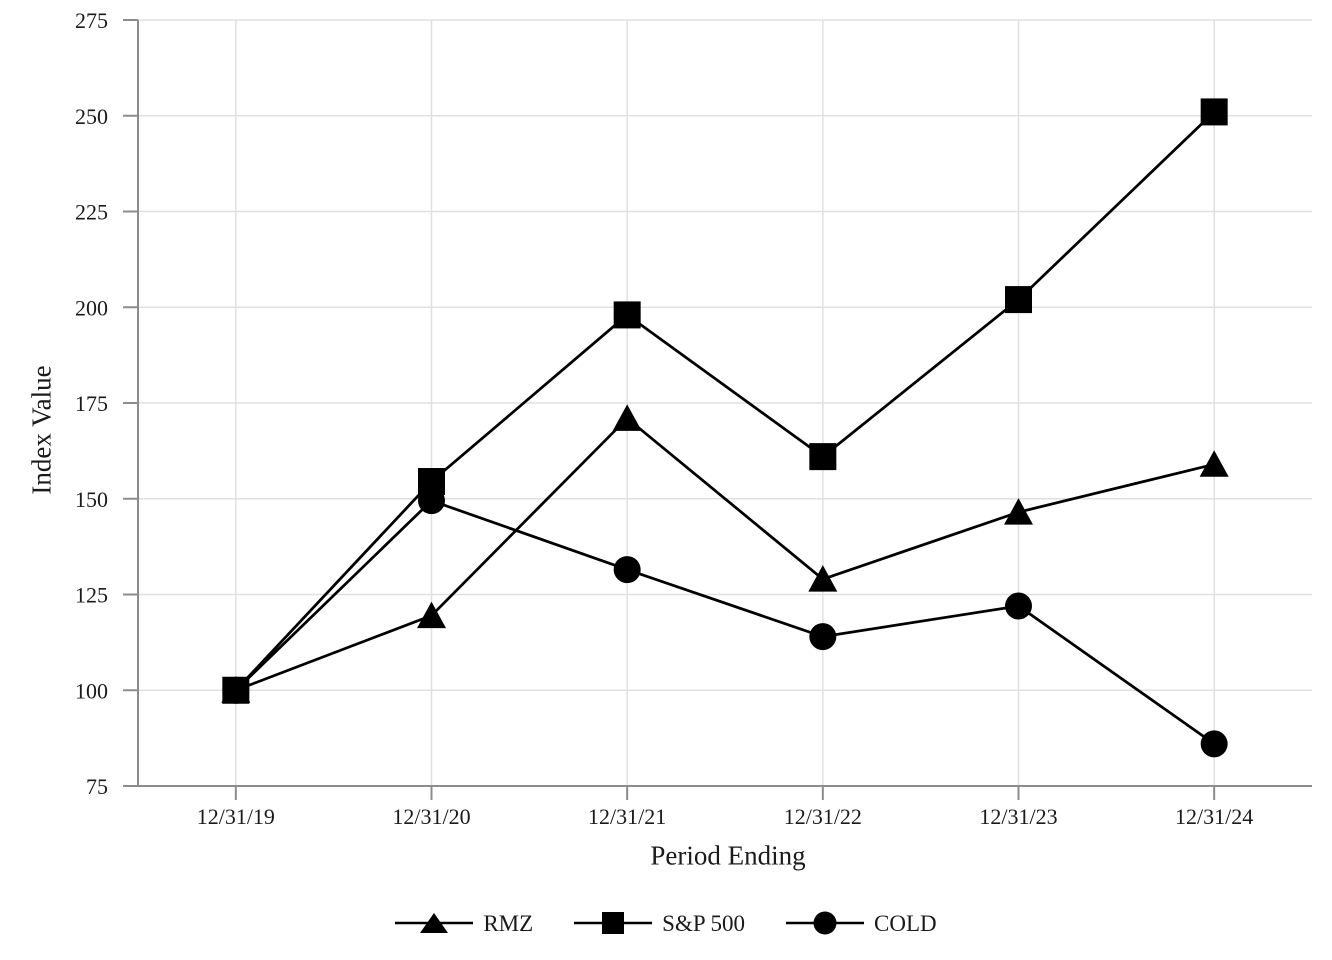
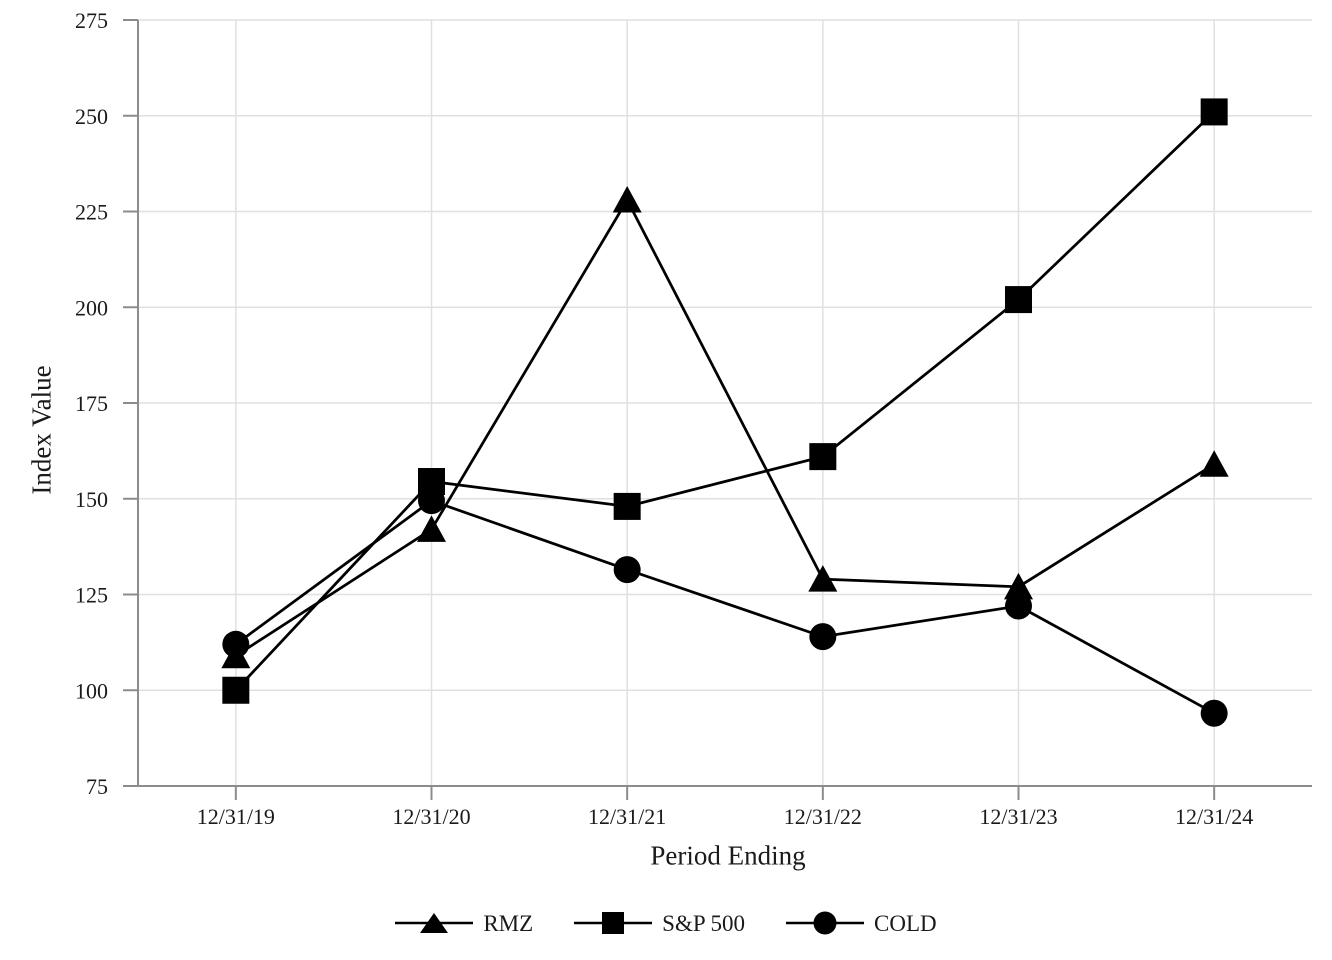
RMZ/12/31/19: 100 -> 109
COLD/12/31/19: 100 -> 112
RMZ/12/31/20: 120 -> 142
RMZ/12/31/21: 171 -> 228
S&P 500/12/31/21: 198 -> 148
RMZ/12/31/23: 146 -> 127
COLD/12/31/24: 86 -> 94
